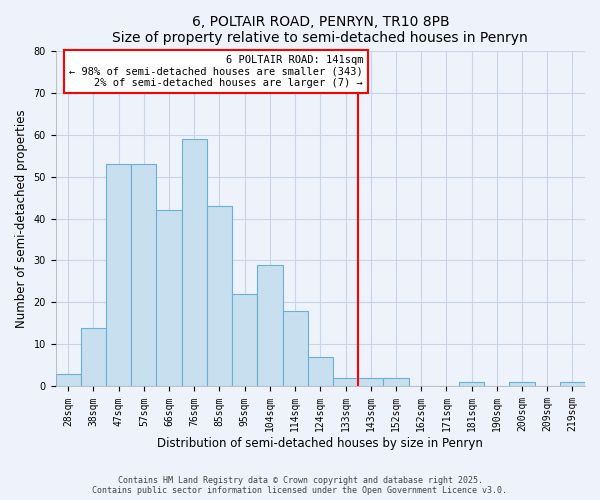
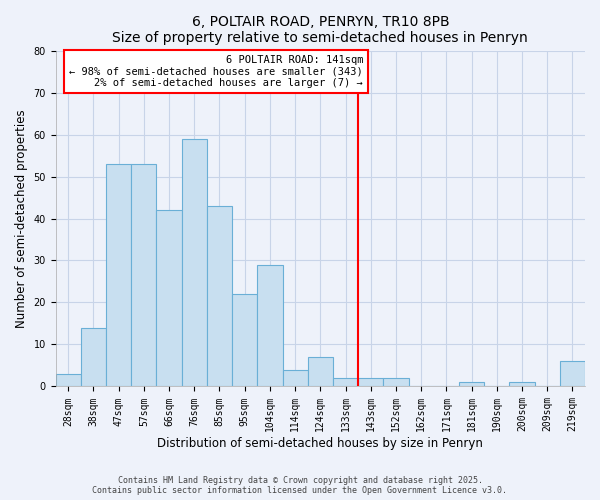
114sqm: 18 -> 4
219sqm: 1 -> 6
